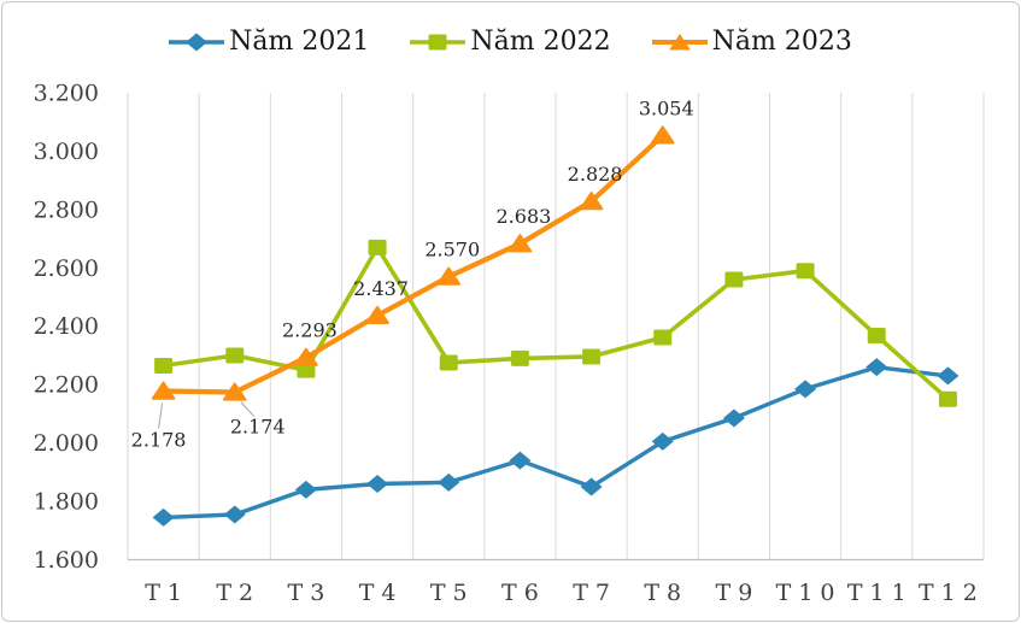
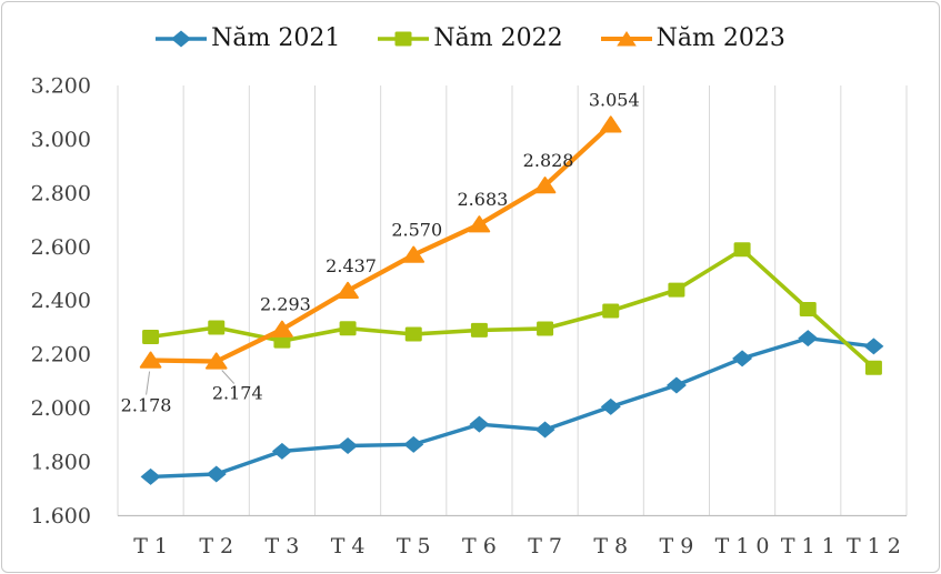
Năm 2022/T4: 2670 -> 2300
Năm 2021/T7: 1850 -> 1920
Năm 2022/T9: 2560 -> 2440
